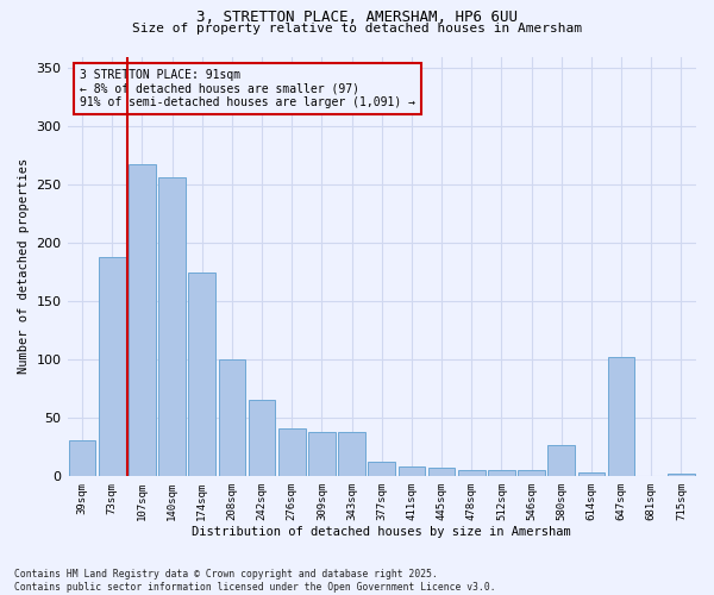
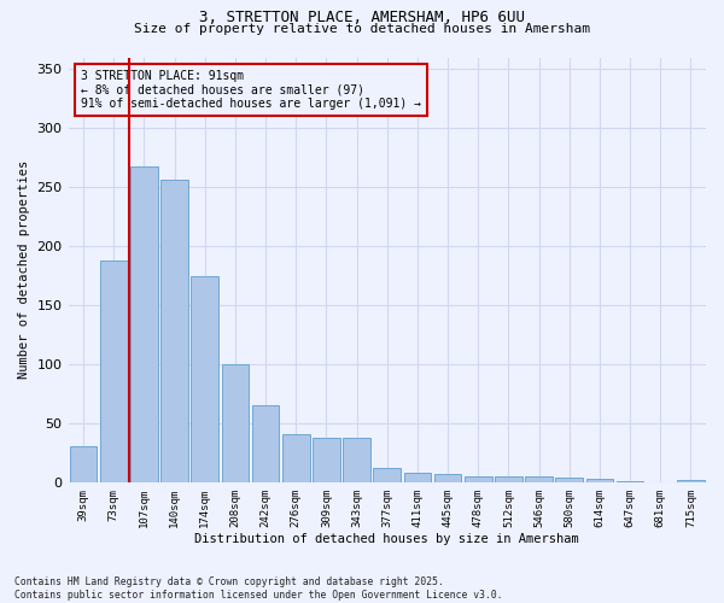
580sqm: 26 -> 4
647sqm: 102 -> 1
